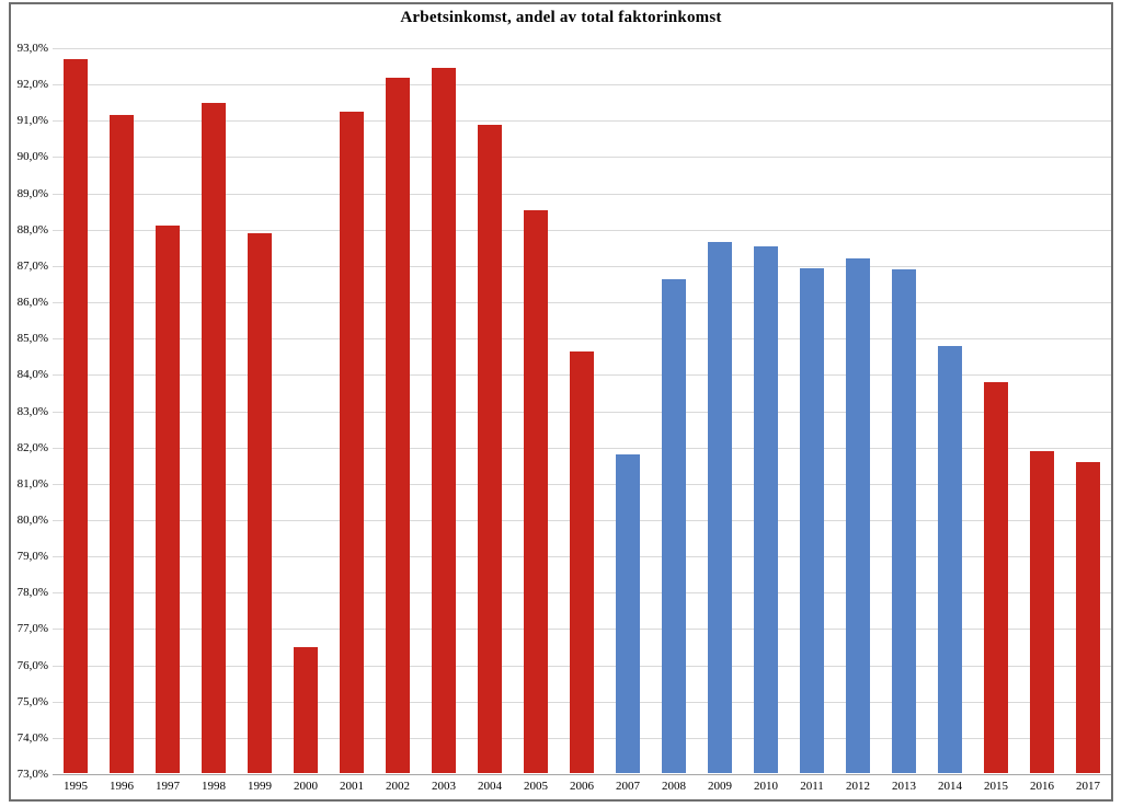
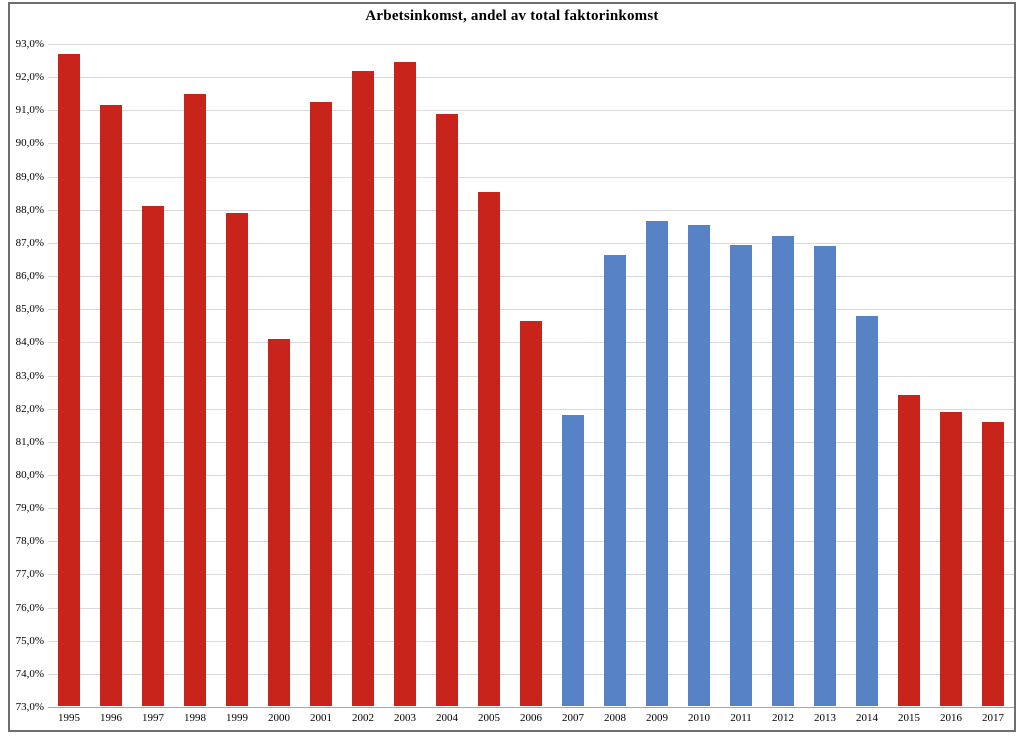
2000: 76,5% -> 84,1%
2015: 83,8% -> 82,4%
